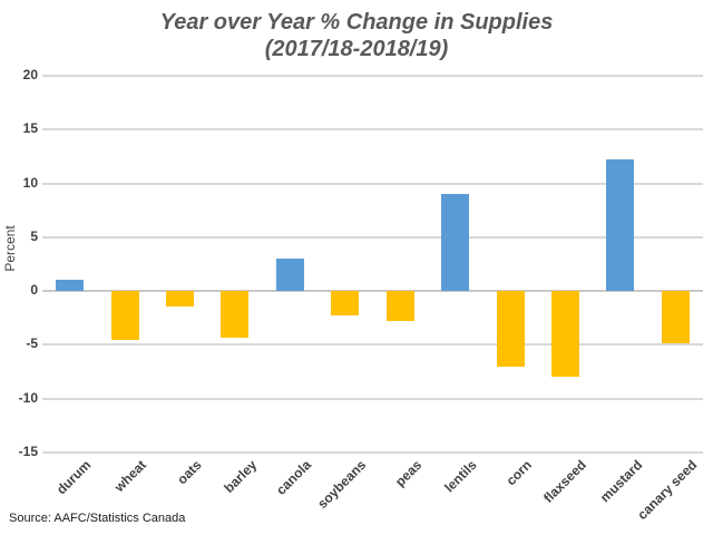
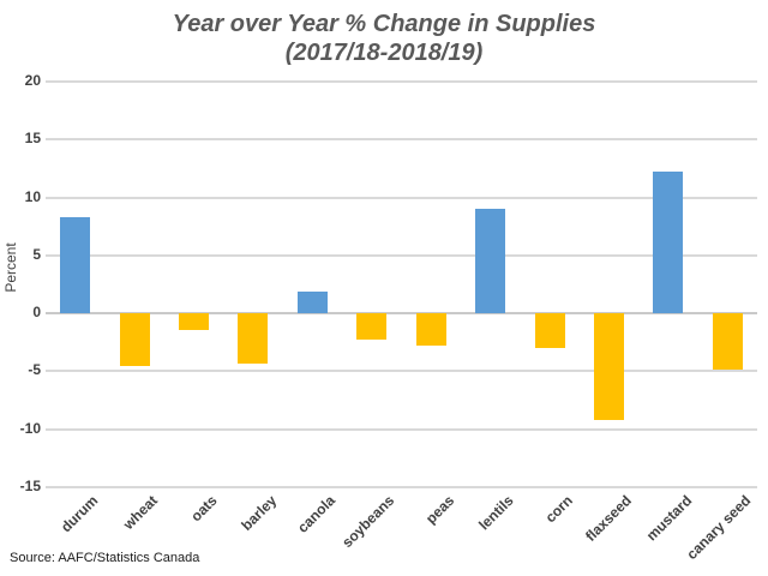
durum: 1 -> 8
canola: 3 -> 2
corn: -7 -> -3
flaxseed: -8 -> -9
